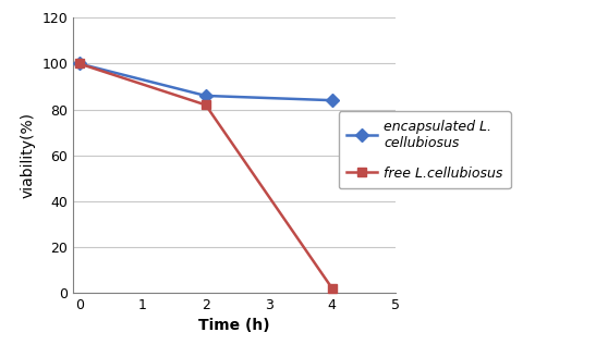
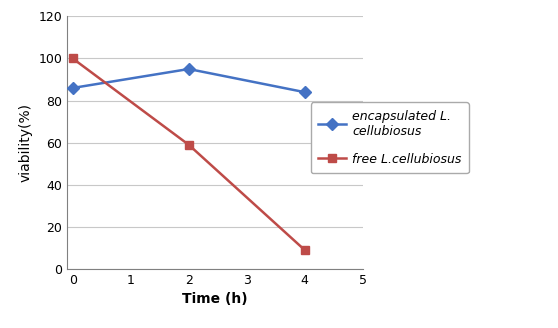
encapsulated L. cellubiosus/0: 100 -> 86
encapsulated L. cellubiosus/2: 86 -> 95
free L.cellubiosus/2: 82 -> 59
free L.cellubiosus/4: 2 -> 9
